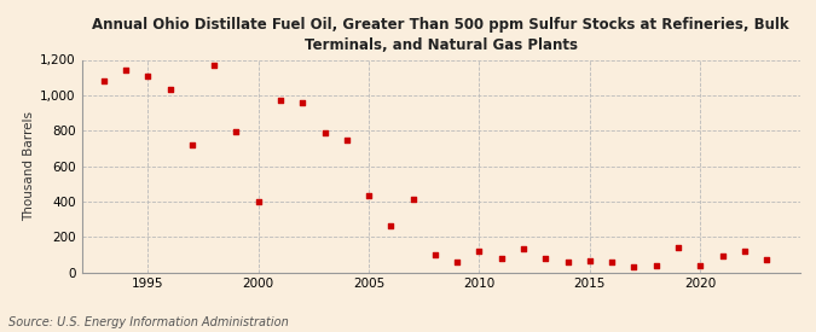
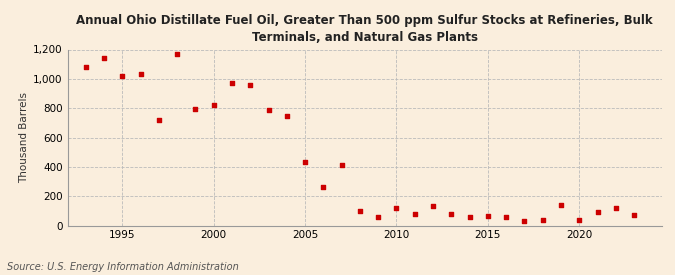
1995: 1,110 -> 1,020
2000: 400 -> 820
